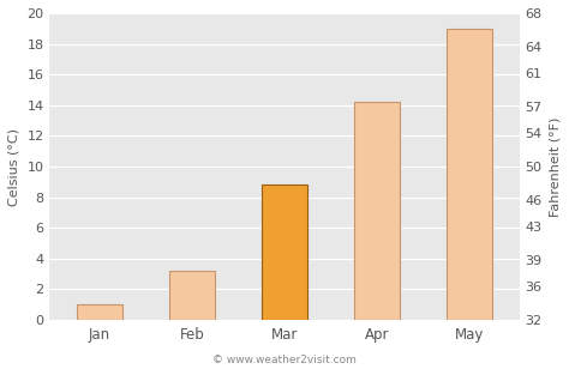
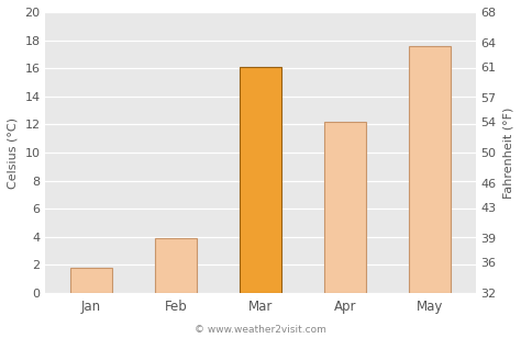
Jan: 1.0 -> 1.8
Feb: 3.2 -> 3.9
Mar: 8.8 -> 16.1
Apr: 14.2 -> 12.2
May: 19.0 -> 17.6
